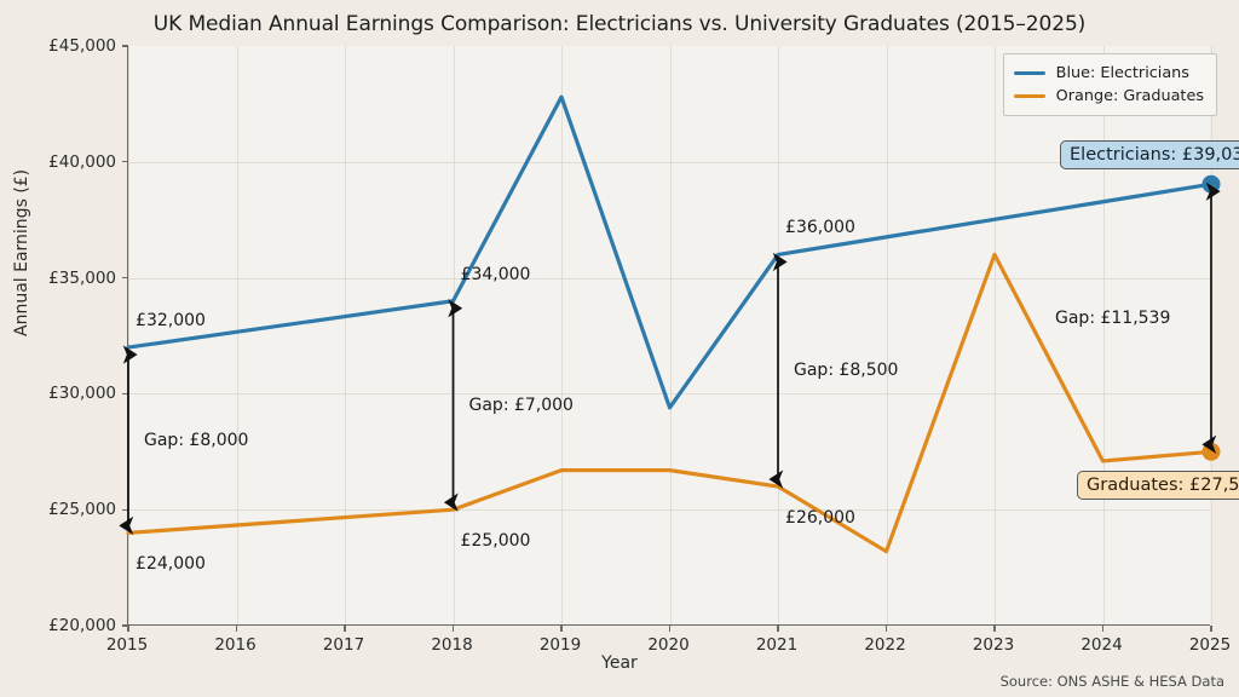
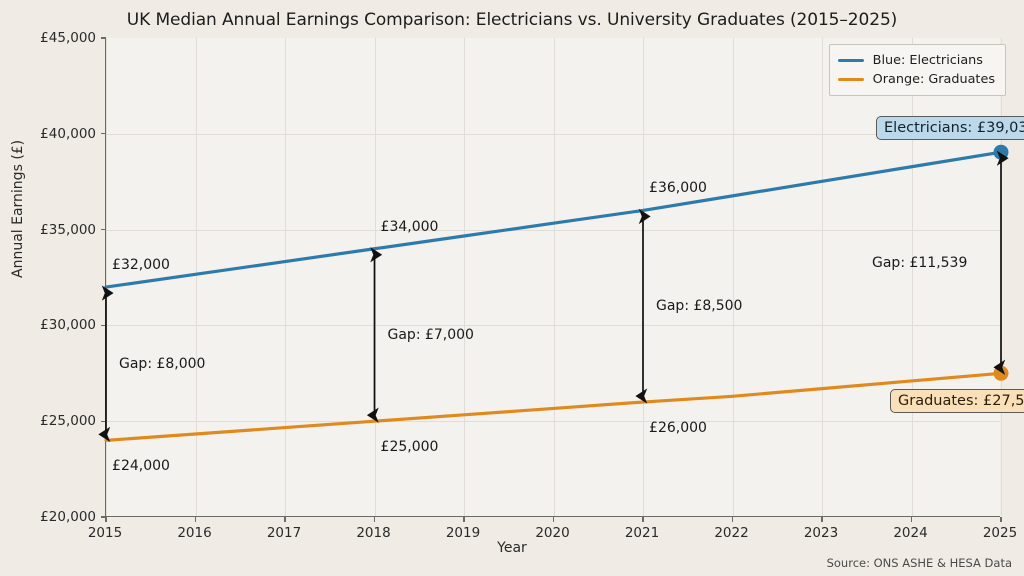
Blue: Electricians/2019: £42800 -> £34700
Orange: Graduates/2019: £26700 -> £25300
Blue: Electricians/2020: £29400 -> £35300
Orange: Graduates/2020: £26700 -> £25700
Orange: Graduates/2022: £23200 -> £26300
Orange: Graduates/2023: £36000 -> £26700
